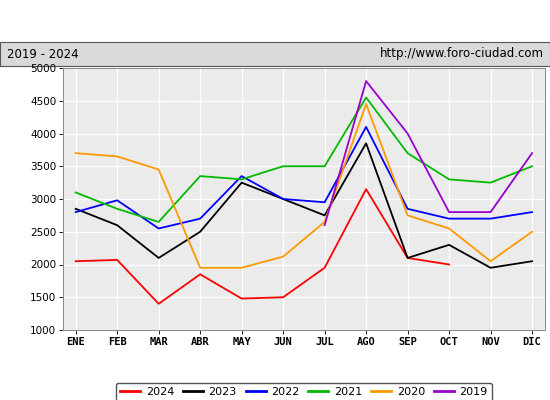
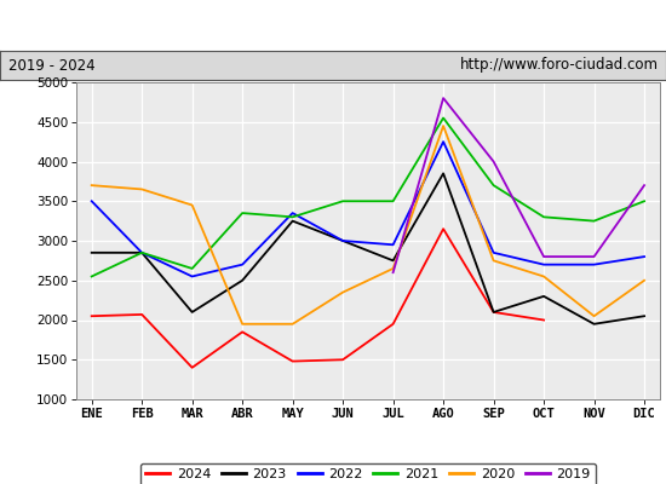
2022/ENE: 2800 -> 3500
2021/ENE: 3100 -> 2550
2023/FEB: 2600 -> 2850
2022/FEB: 2980 -> 2850
2020/JUN: 2120 -> 2350
2022/AGO: 4100 -> 4250
